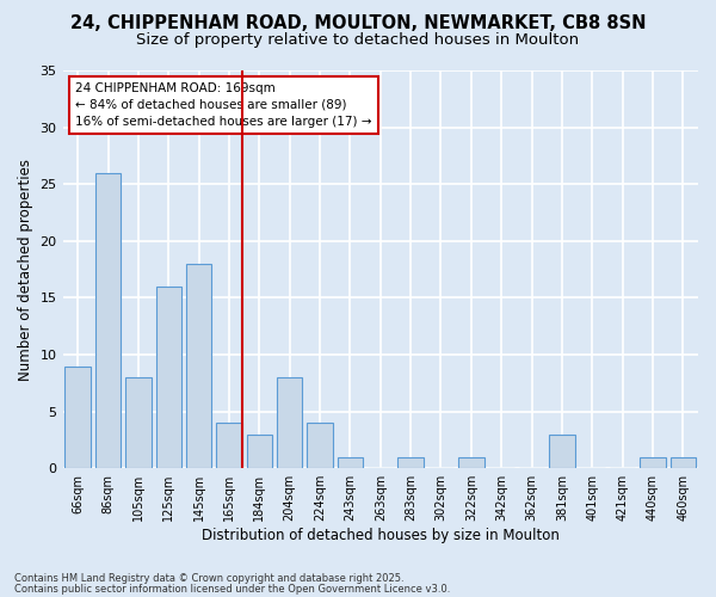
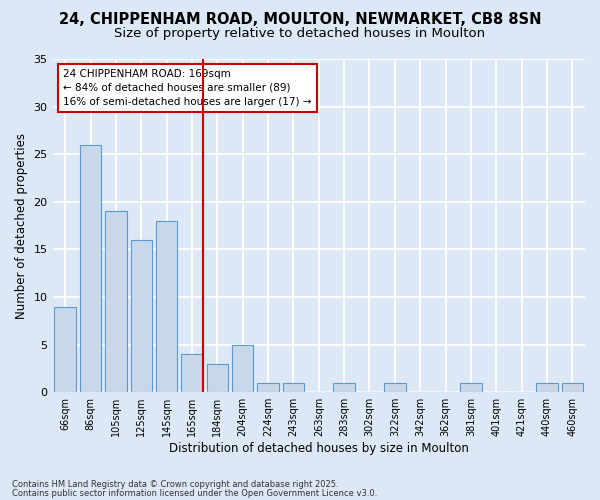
105sqm: 8 -> 19
204sqm: 8 -> 5
224sqm: 4 -> 1
381sqm: 3 -> 1
